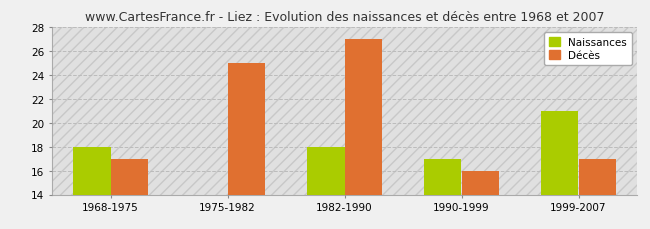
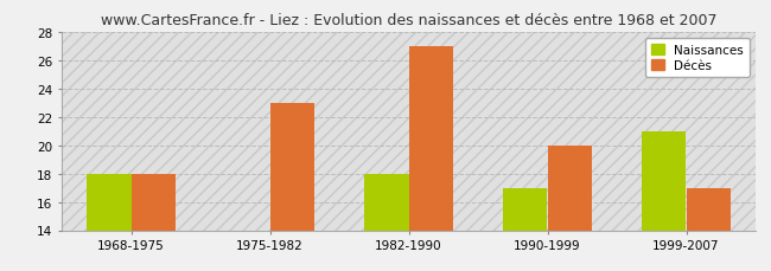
Décès/1968-1975: 17 -> 18
Décès/1975-1982: 25 -> 23
Décès/1990-1999: 16 -> 20
